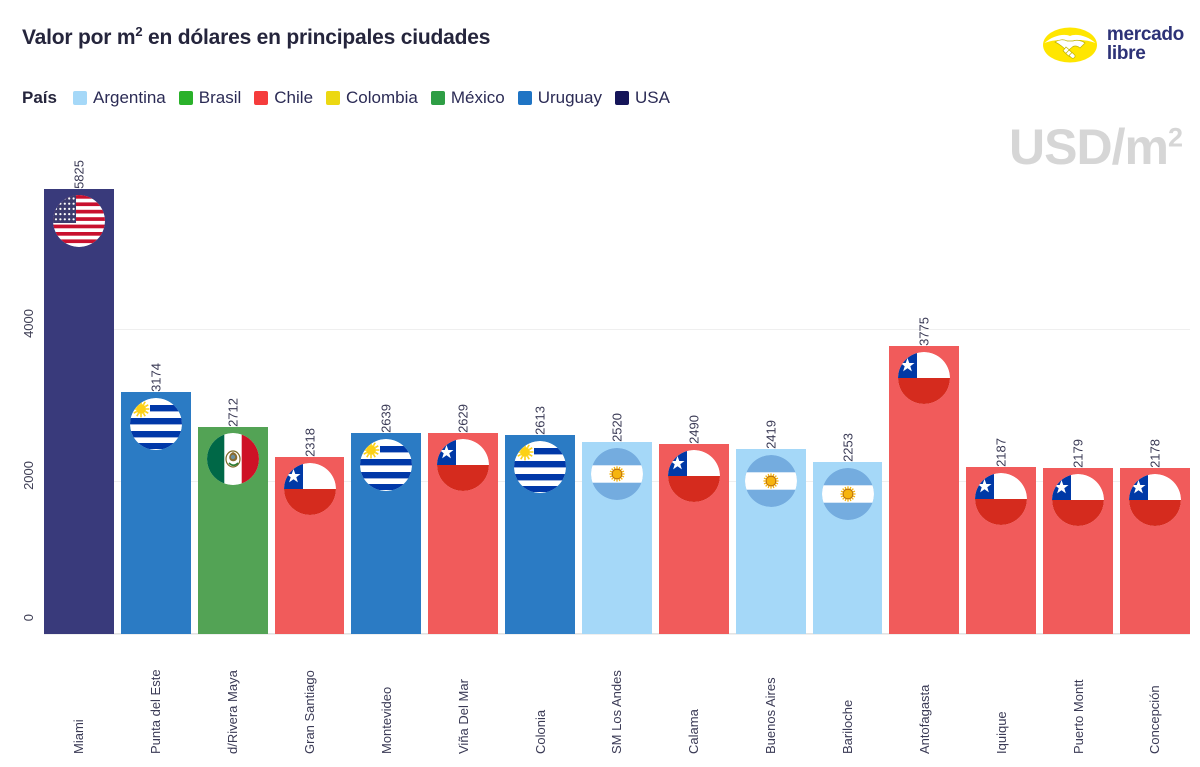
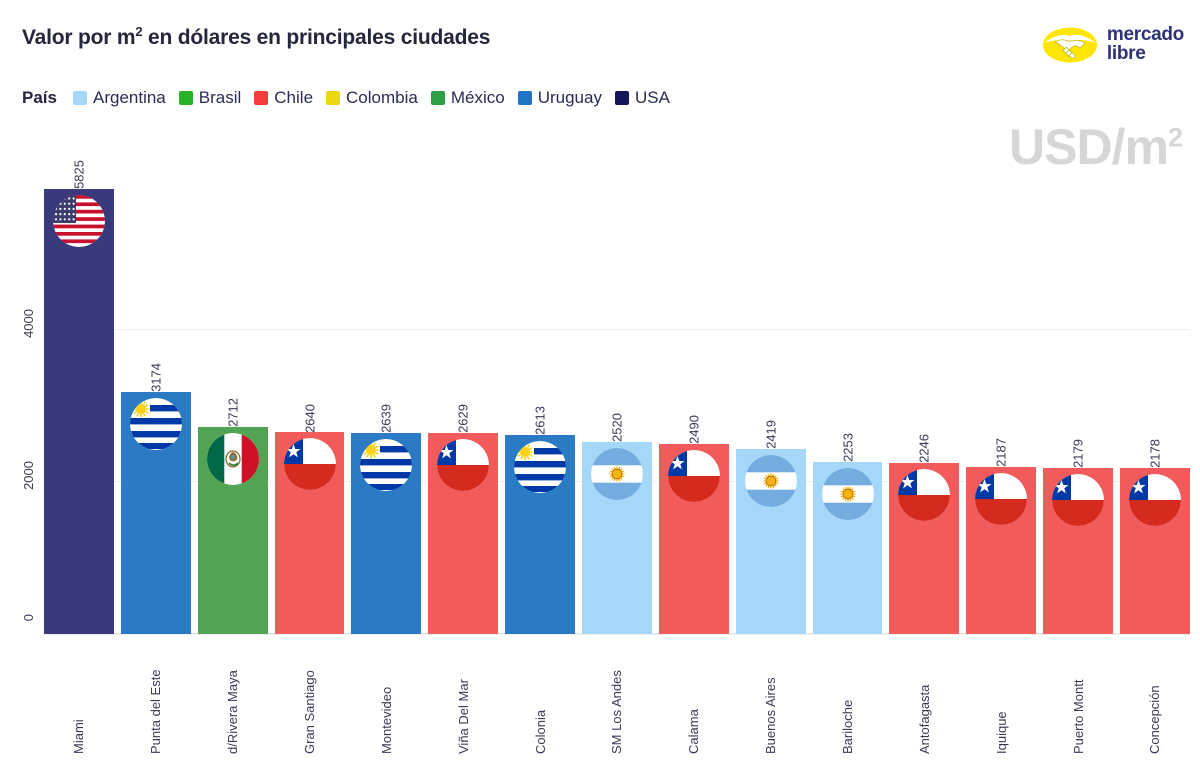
Gran Santiago: 2318 -> 2640
Antofagasta: 3775 -> 2246
